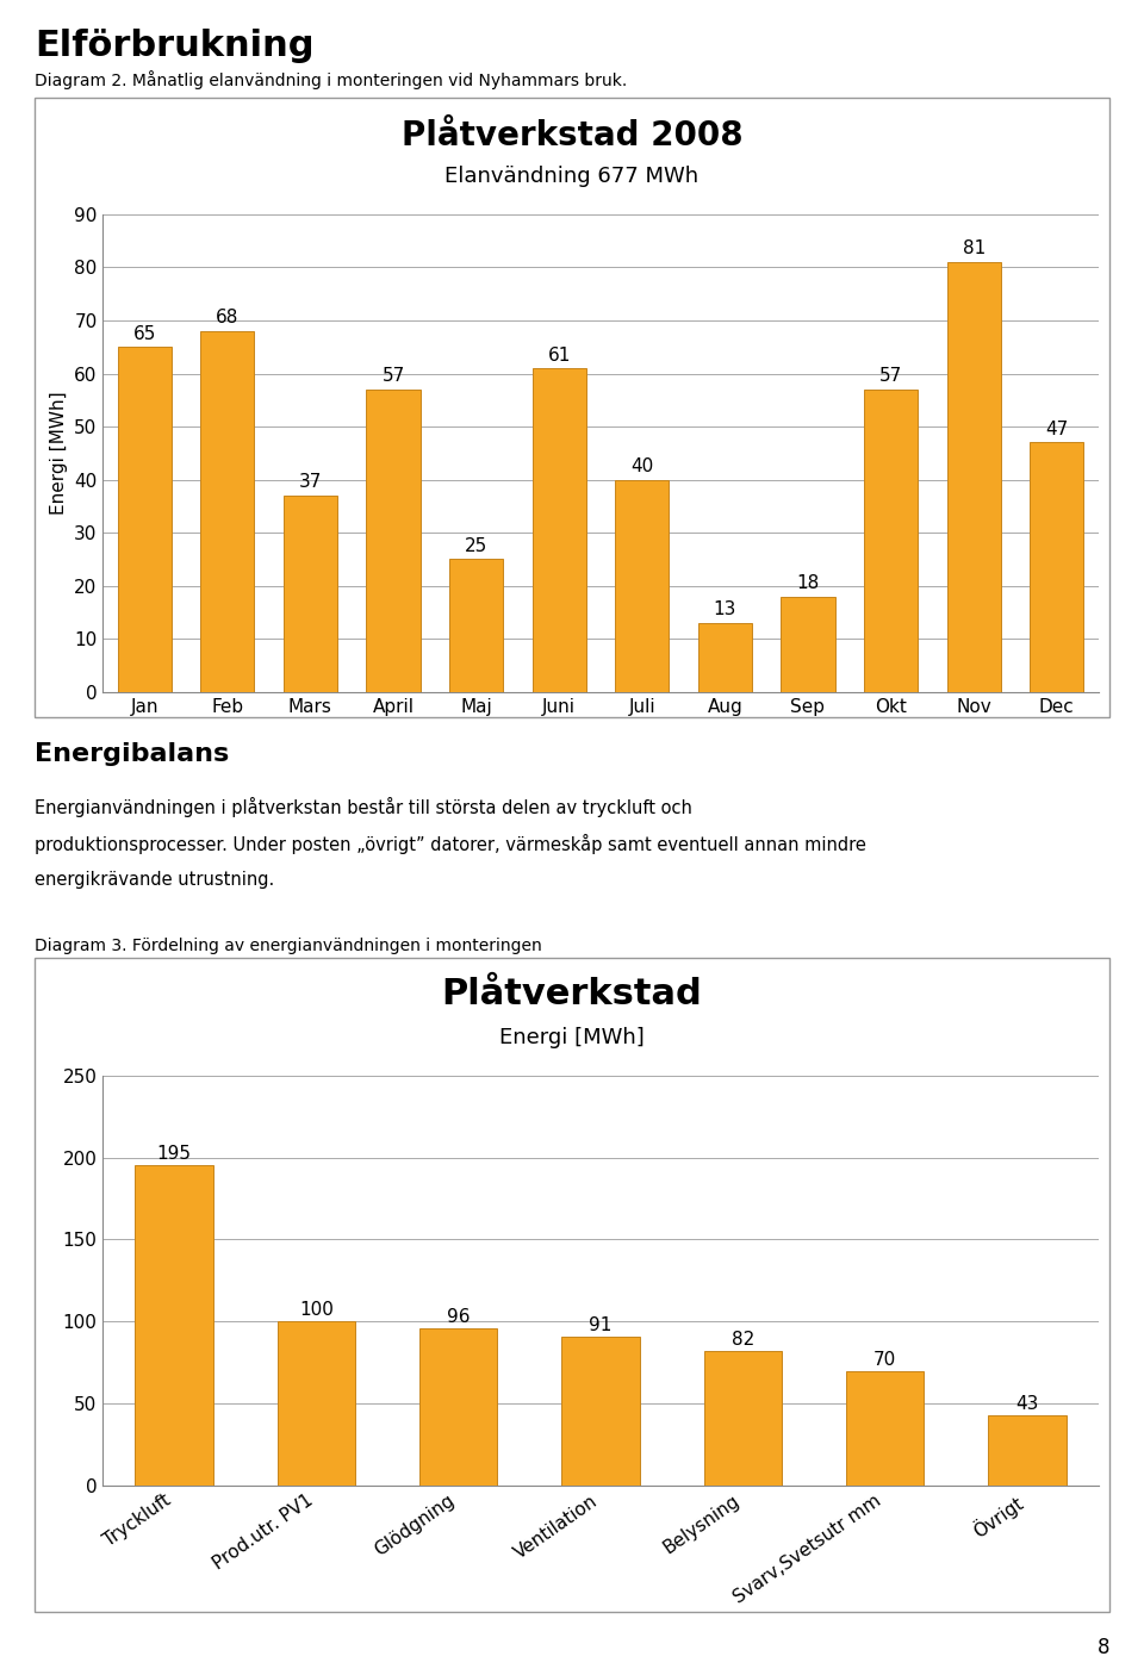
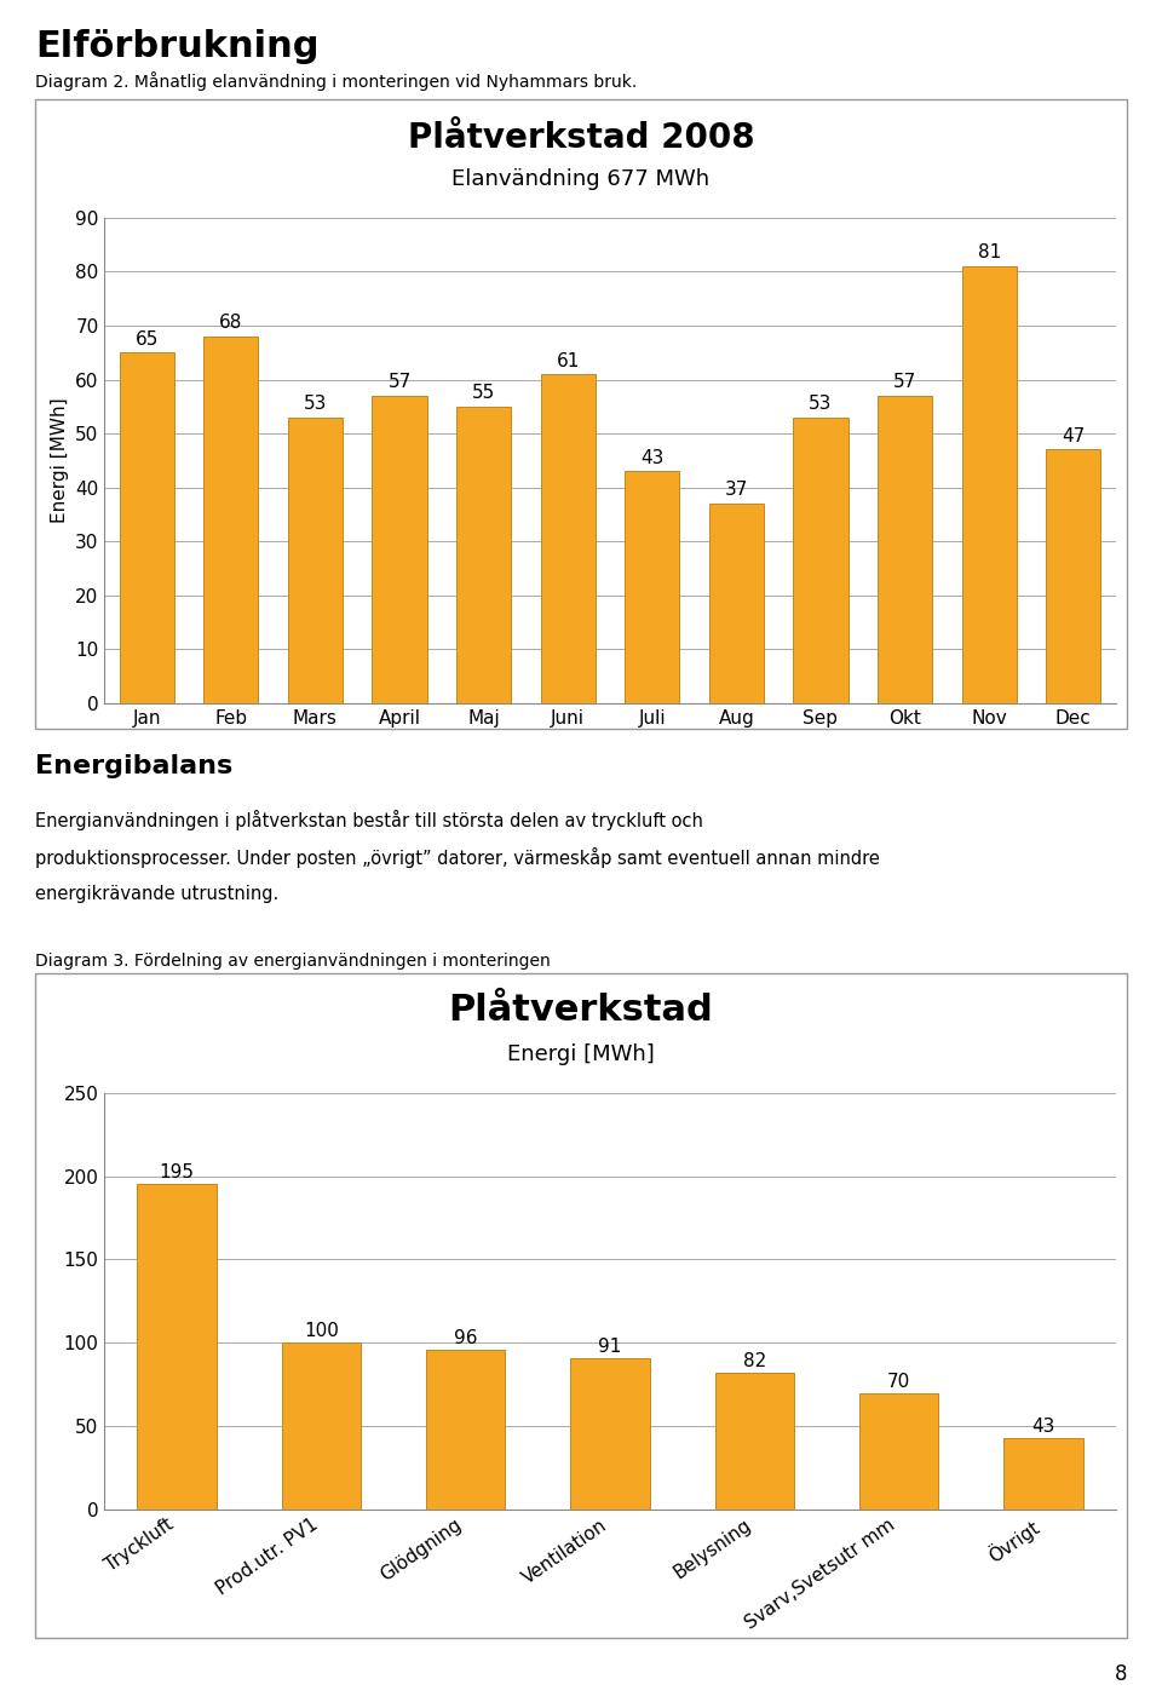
Mars: 37 -> 53
Maj: 25 -> 55
Juli: 40 -> 43
Aug: 13 -> 37
Sep: 18 -> 53
